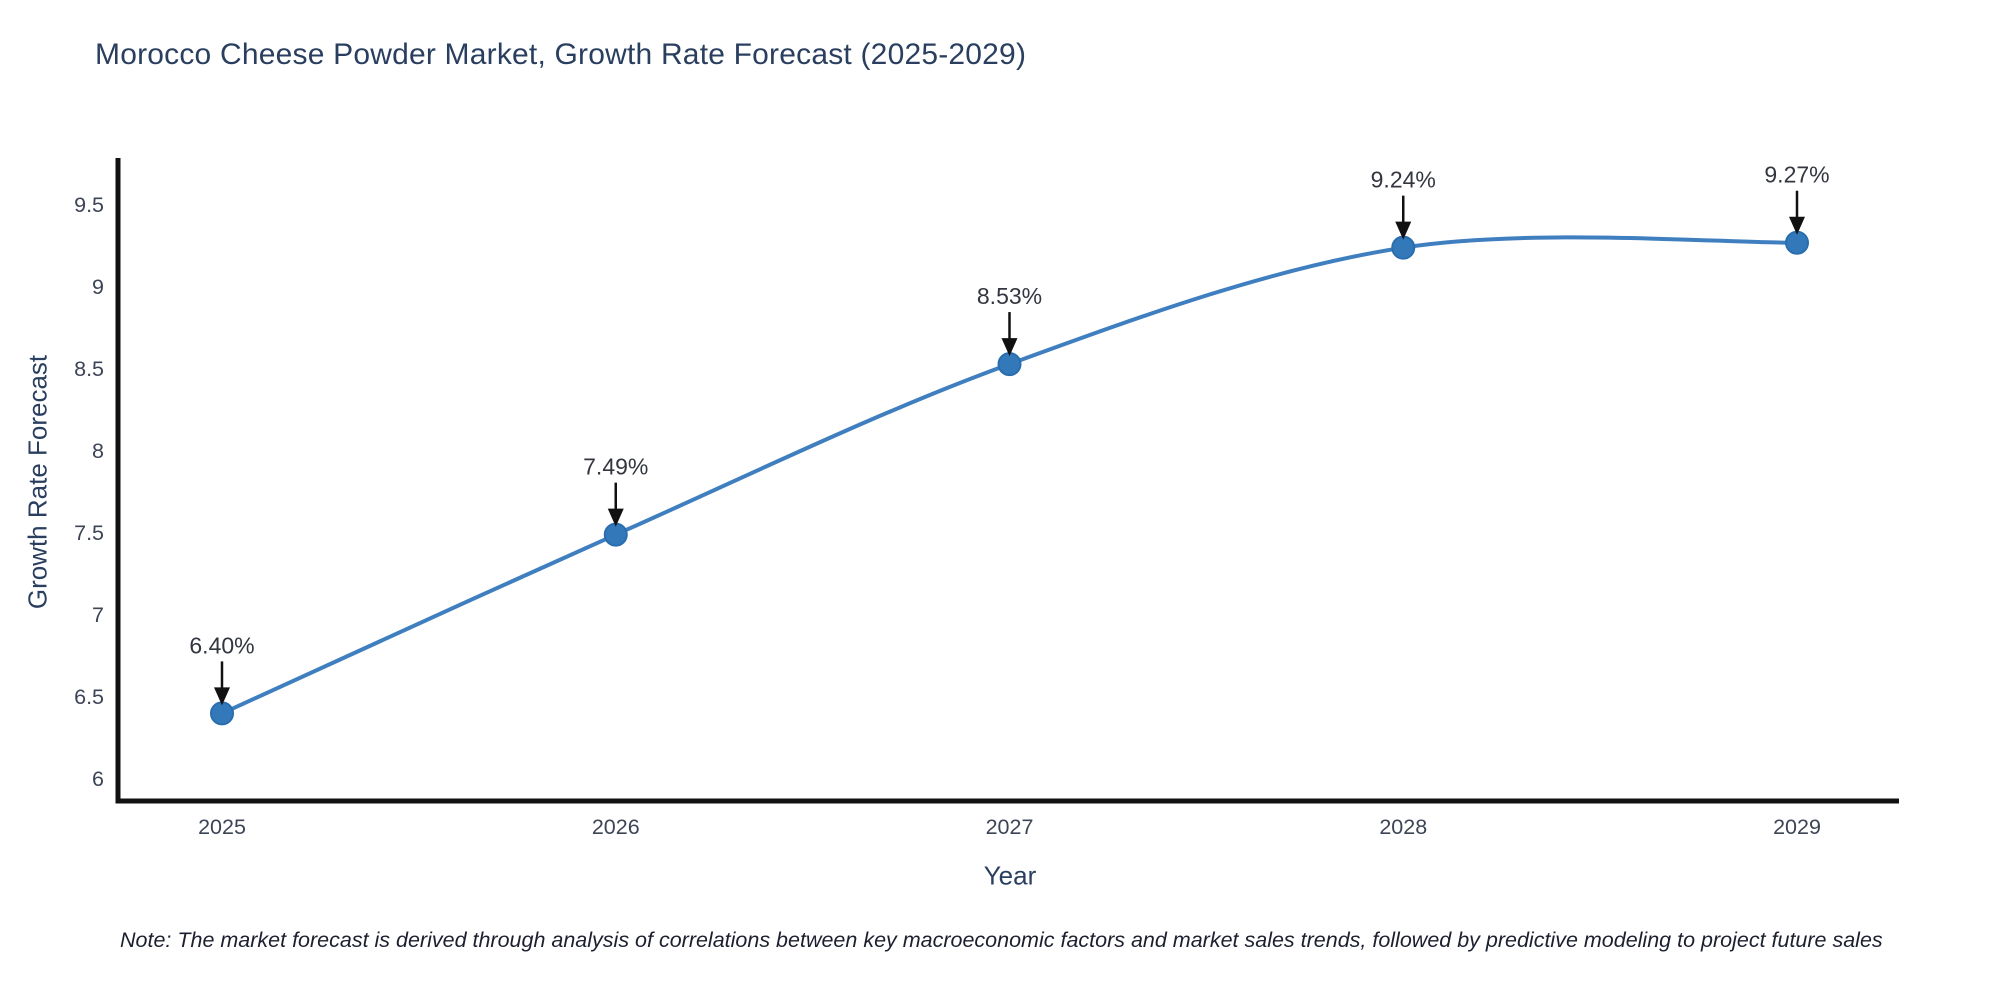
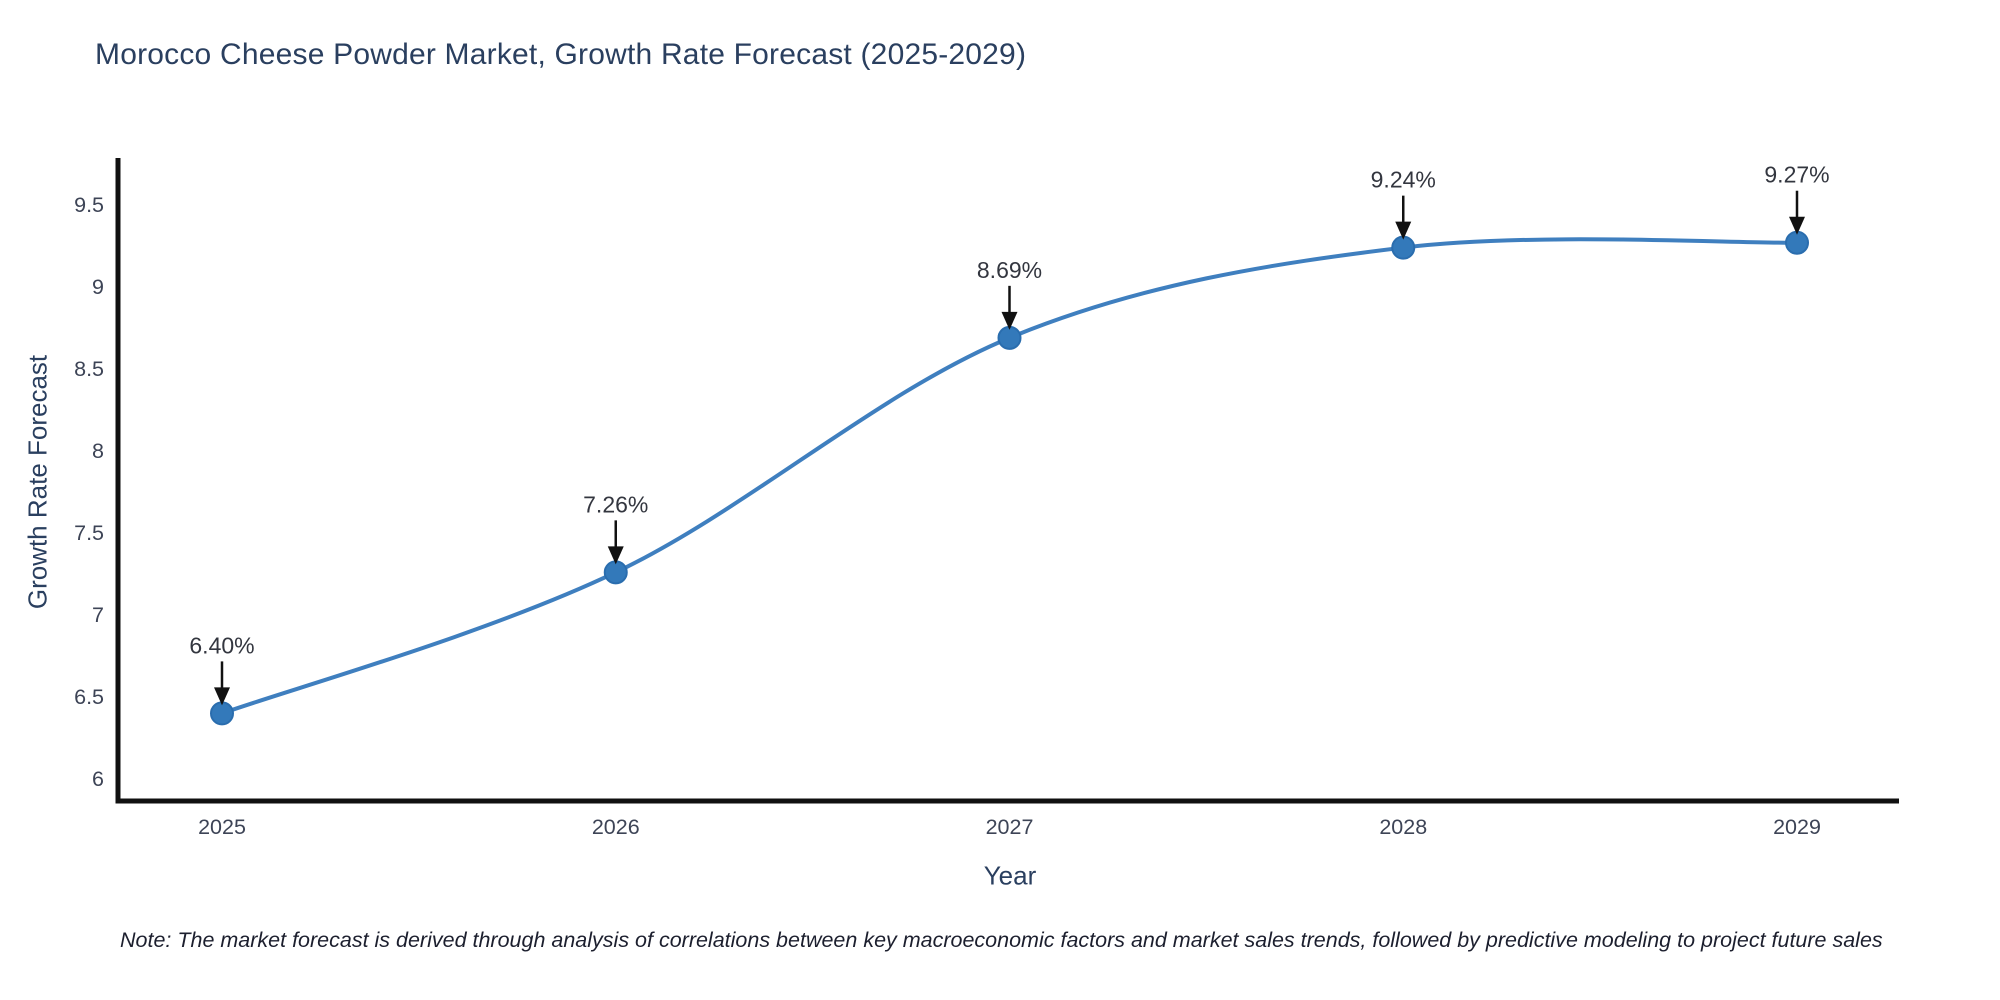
2026: 7.49% -> 7.26%
2027: 8.53% -> 8.69%
